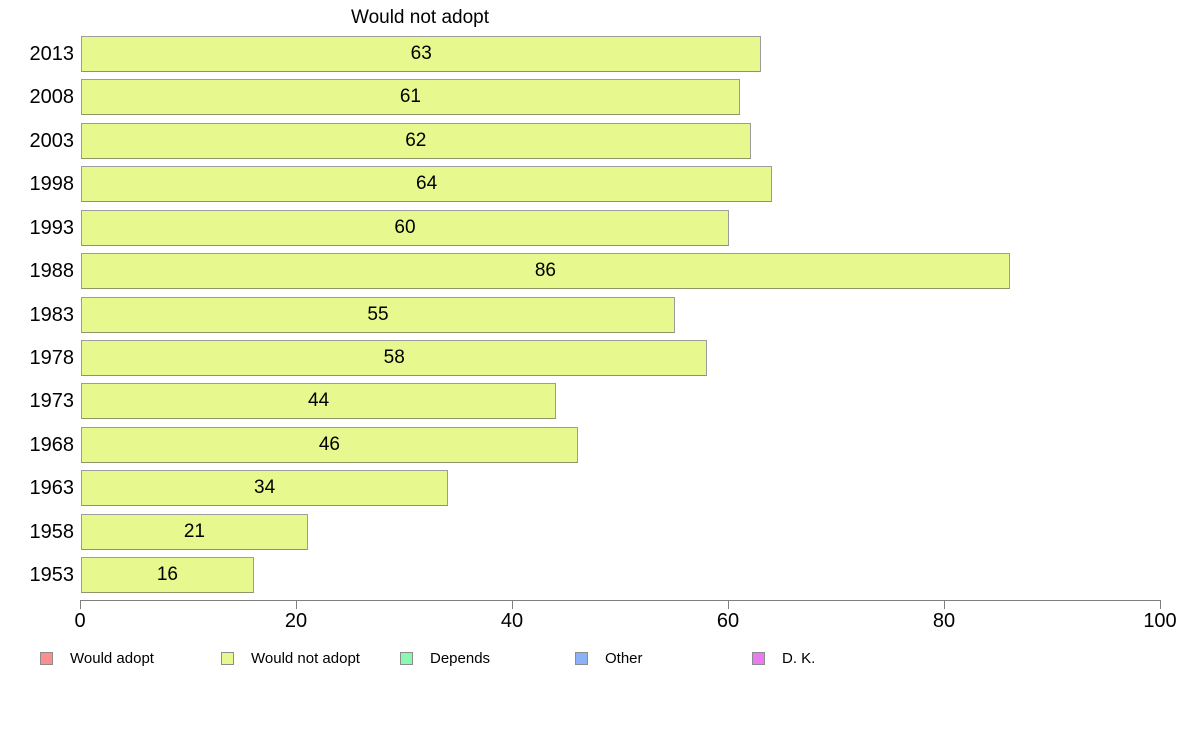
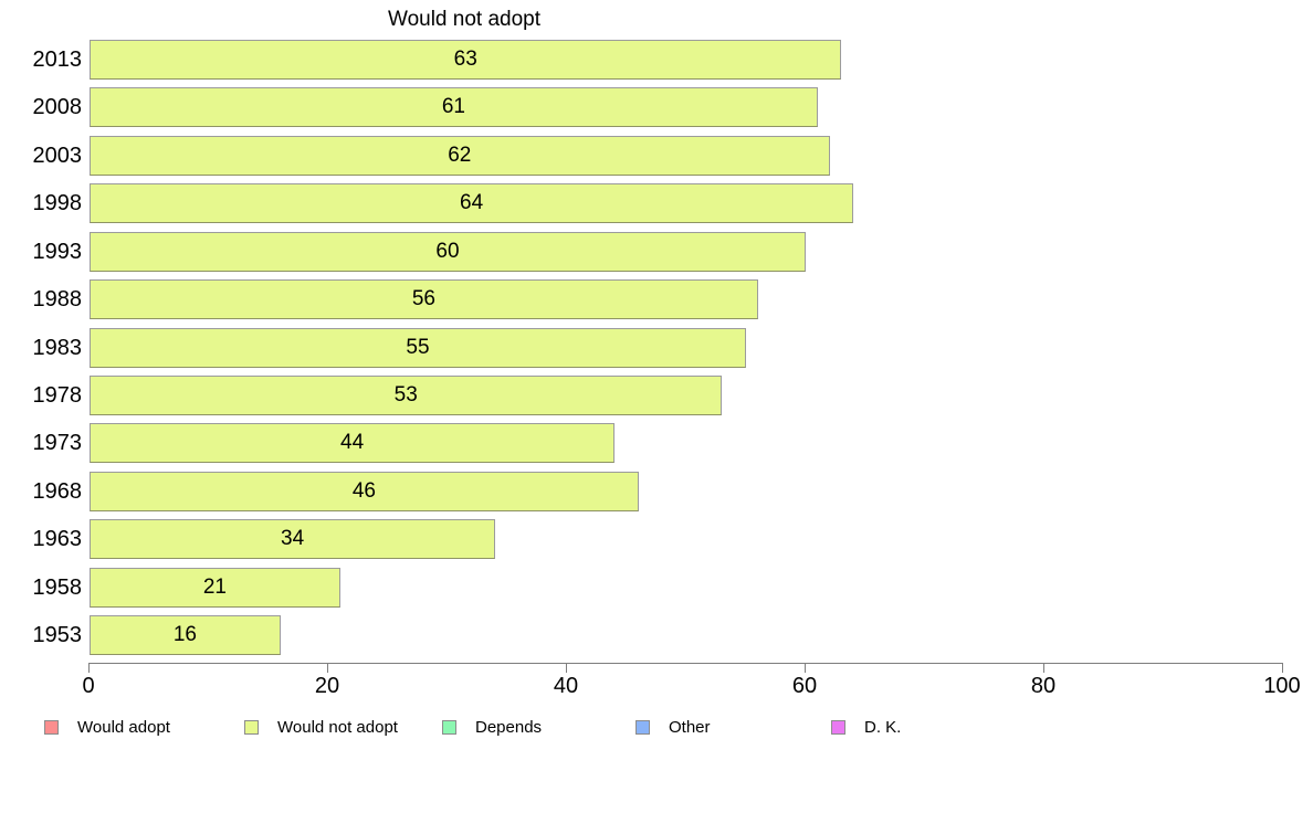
1988: 86 -> 56
1978: 58 -> 53
